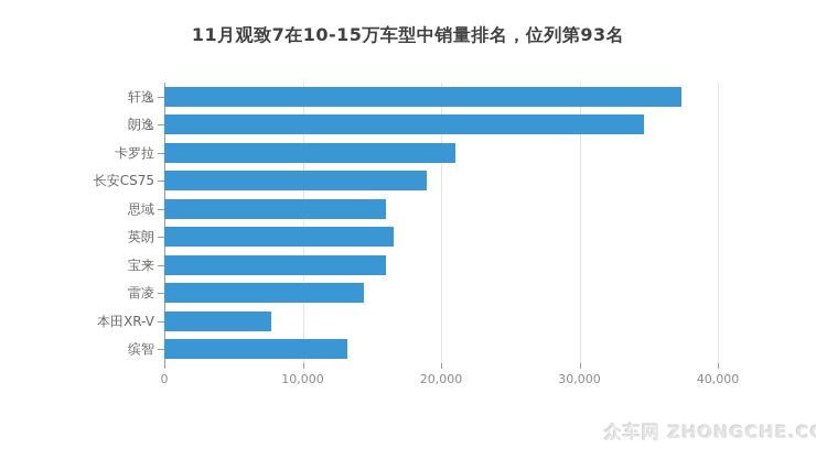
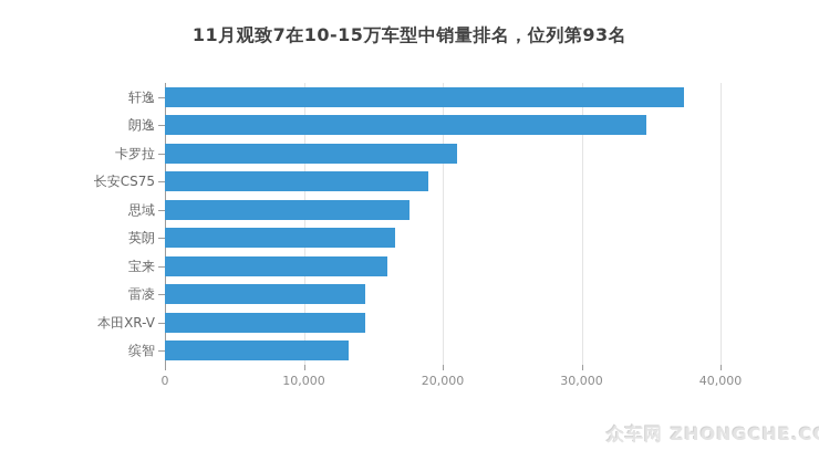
思域: 16000 -> 17600
本田XR-V: 7700 -> 14400
